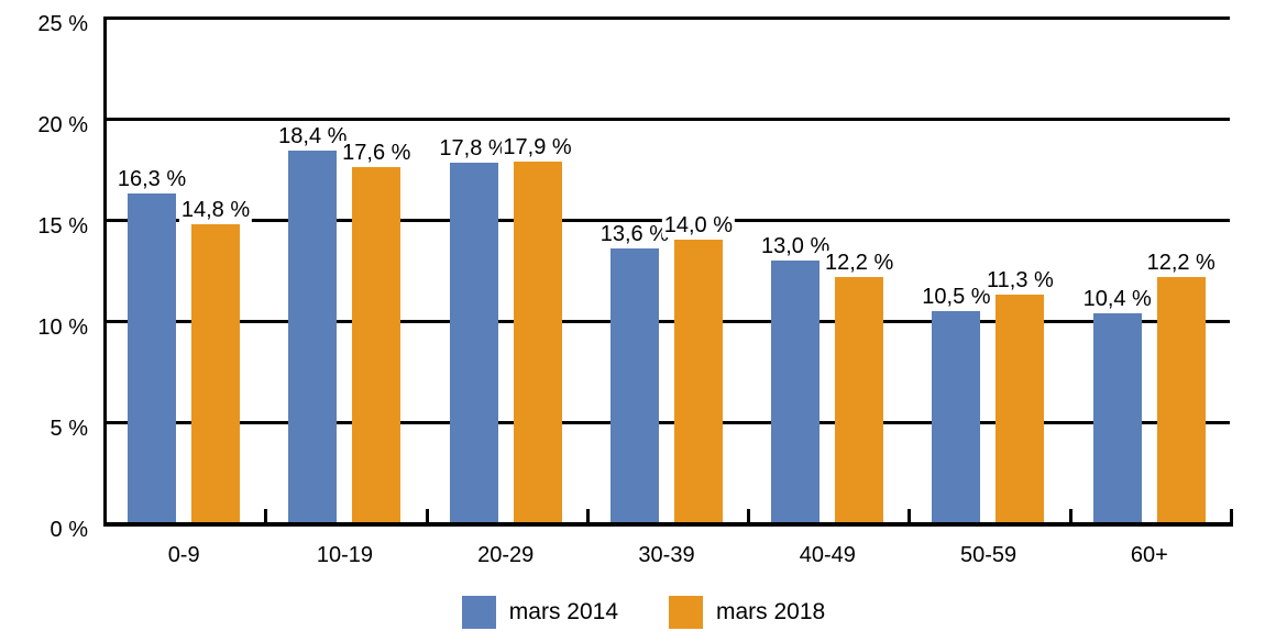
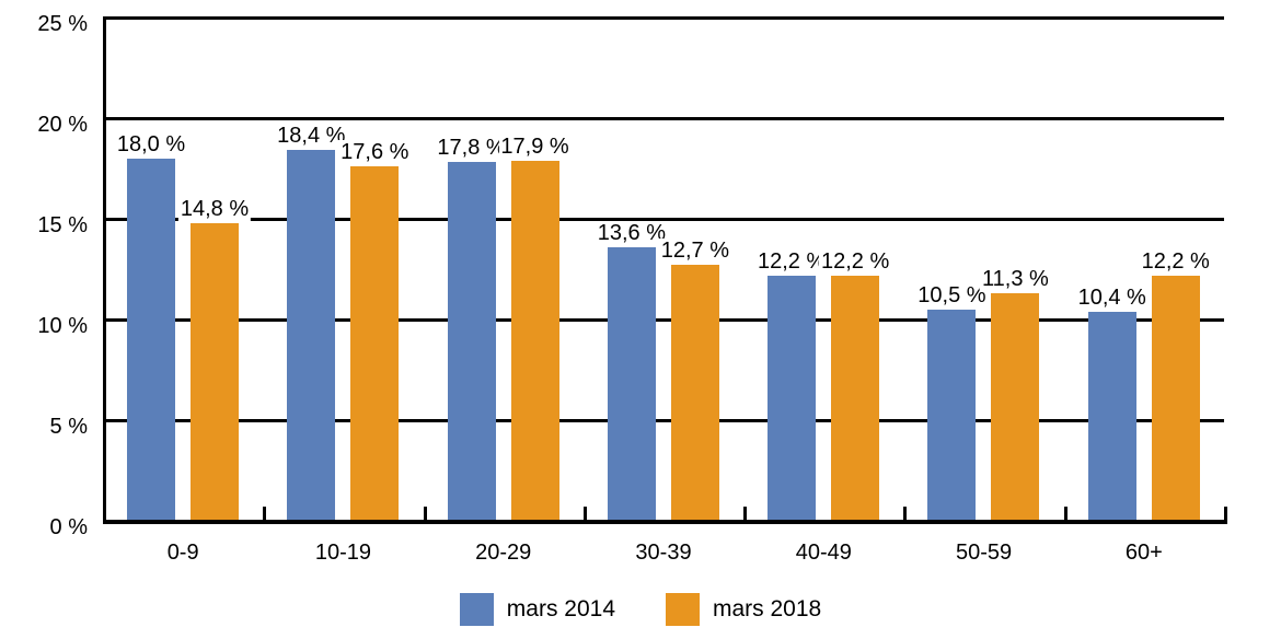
mars 2014/0-9: 16,3 -> 18,0
mars 2018/30-39: 14,0 -> 12,7
mars 2014/40-49: 13,0 -> 12,2
